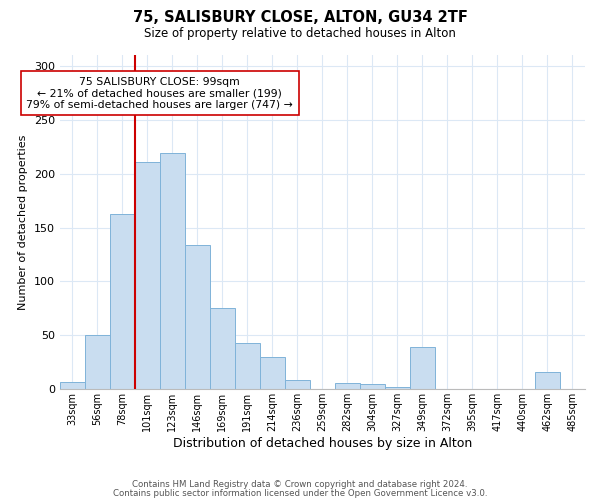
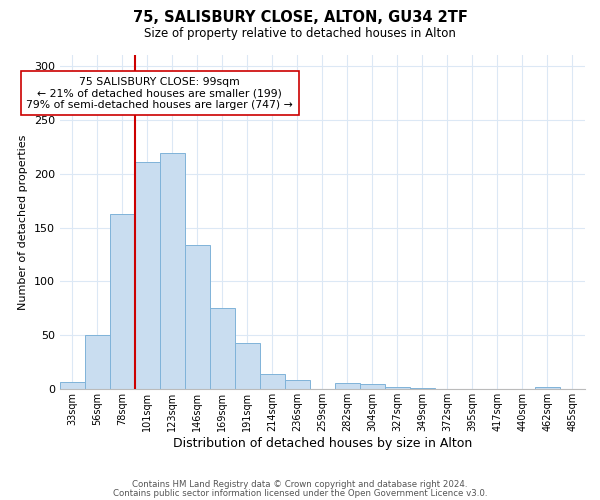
214sqm: 30 -> 14
349sqm: 39 -> 1
462sqm: 16 -> 2
